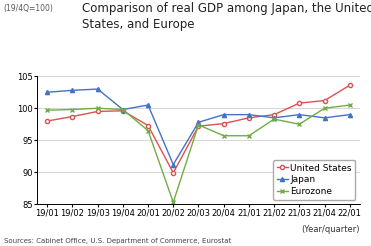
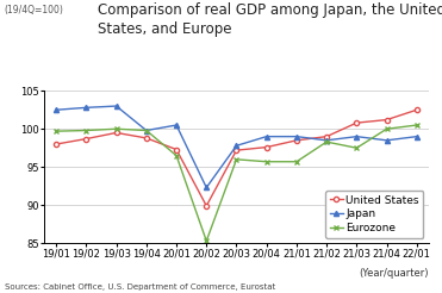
United States/19/04: 99.6 -> 98.8
Japan/20/02: 91.2 -> 92.3
Eurozone/20/03: 97.4 -> 96.0
United States/22/01: 103.6 -> 102.5
